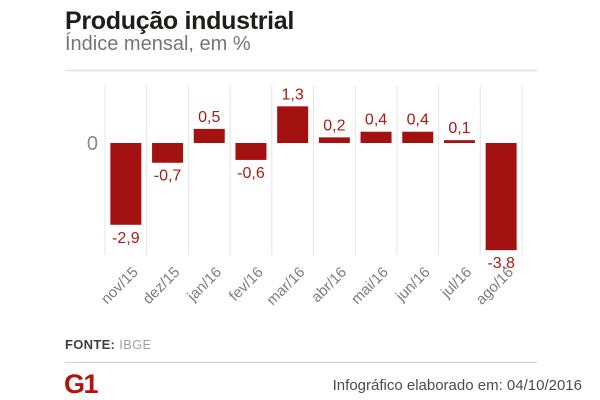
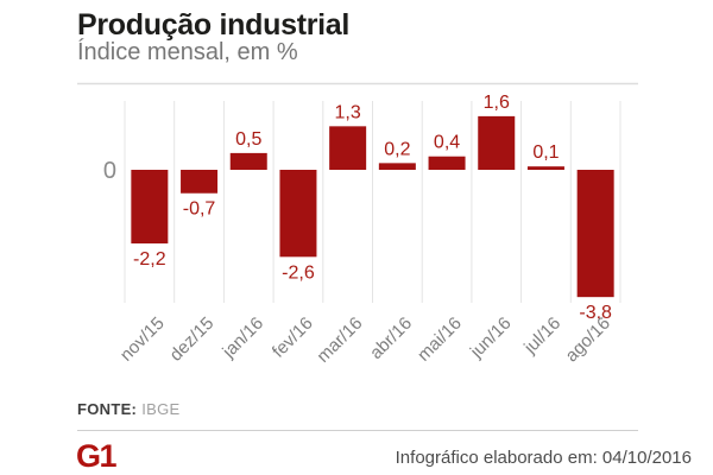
nov/15: -2,9 -> -2,2
fev/16: -0,6 -> -2,6
jun/16: 0,4 -> 1,6
